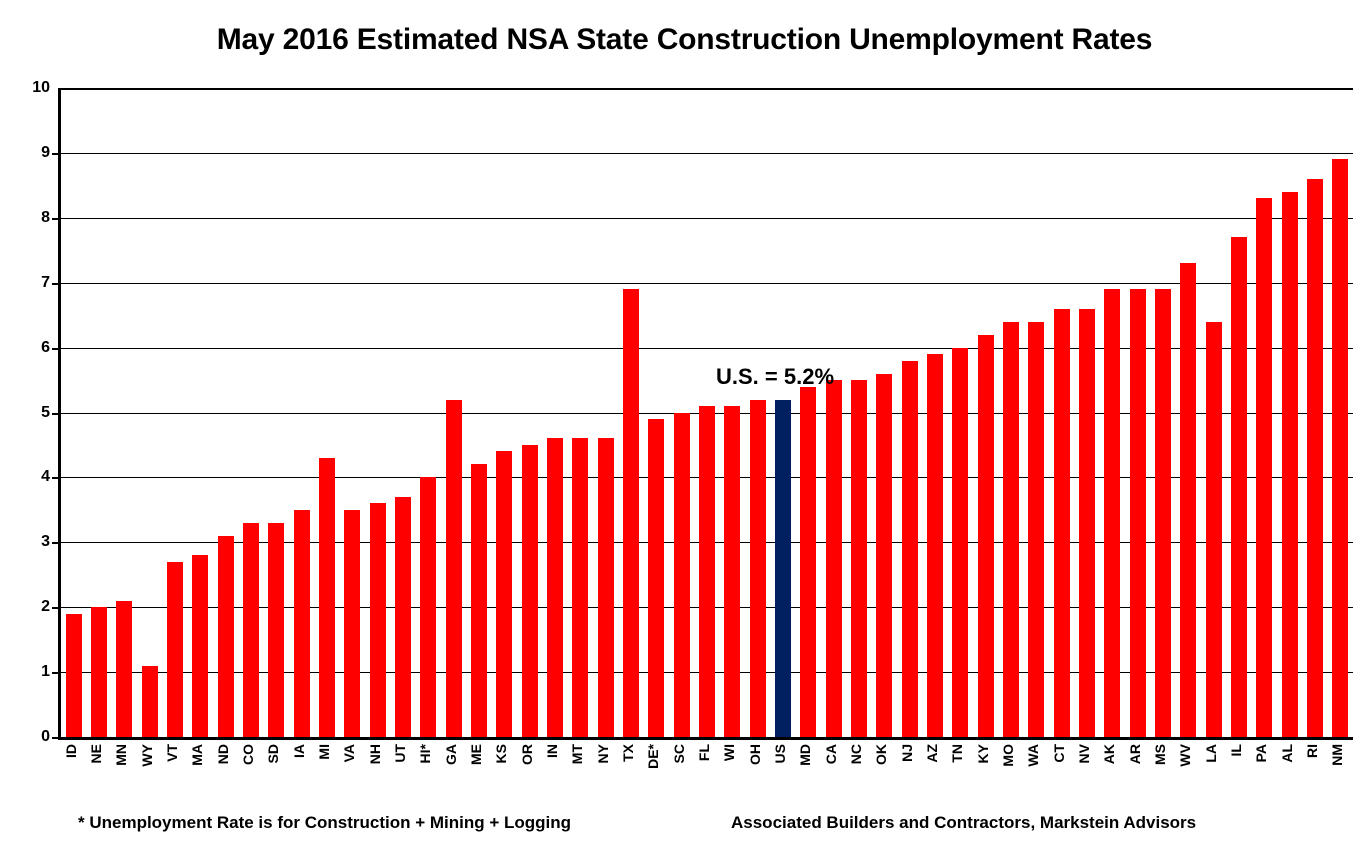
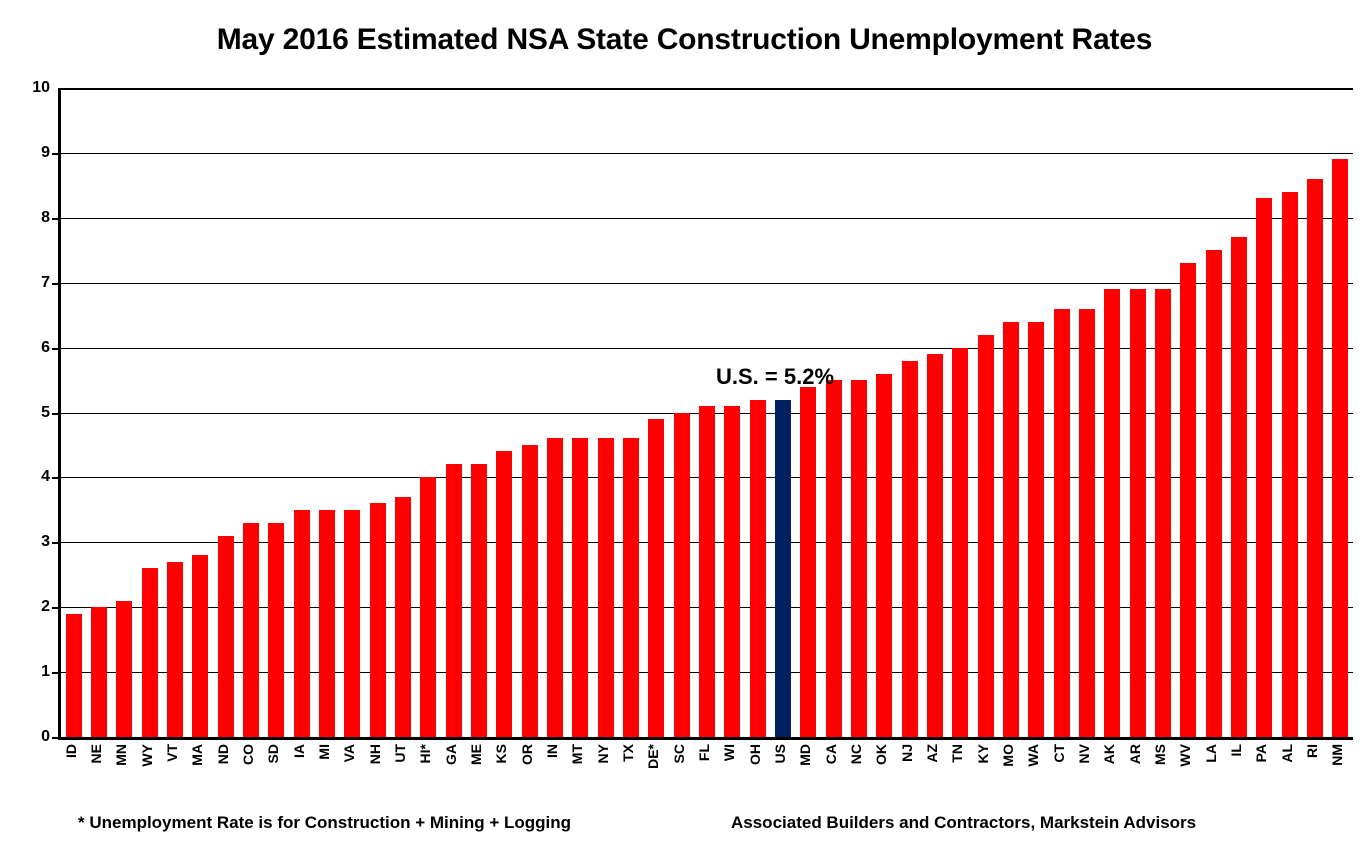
WY: 1.1 -> 2.6
MI: 4.3 -> 3.5
GA: 5.2 -> 4.2
TX: 6.9 -> 4.6
LA: 6.4 -> 7.5
